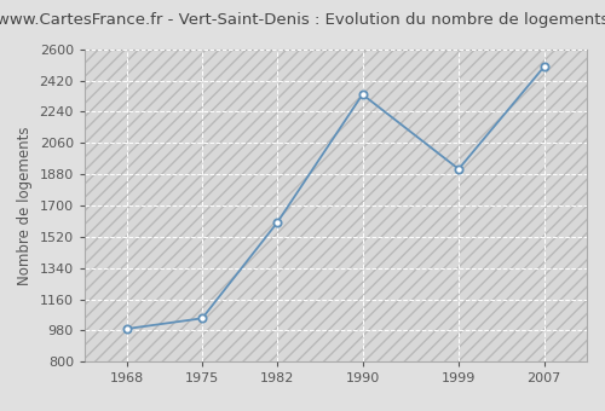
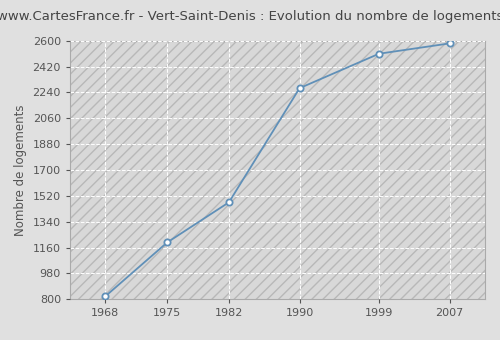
1968: 990 -> 820
1975: 1050 -> 1200
1982: 1600 -> 1480
1990: 2340 -> 2270
1999: 1910 -> 2510
2007: 2500 -> 2580
